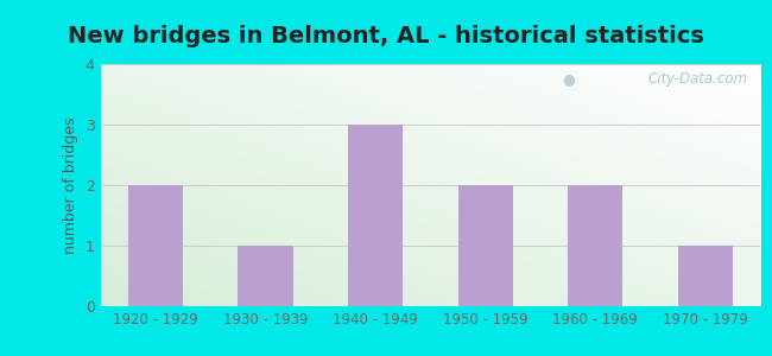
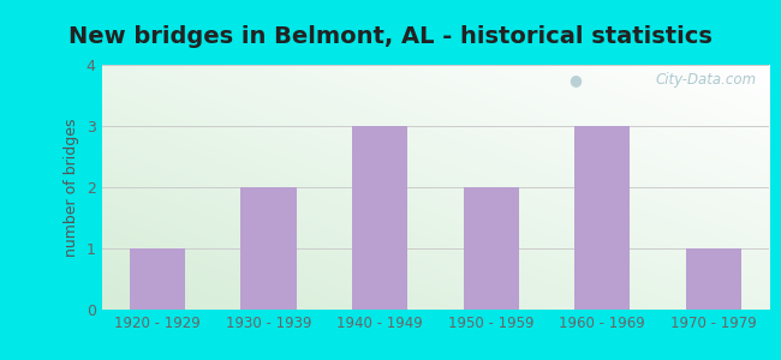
1920 - 1929: 2 -> 1
1930 - 1939: 1 -> 2
1960 - 1969: 2 -> 3
